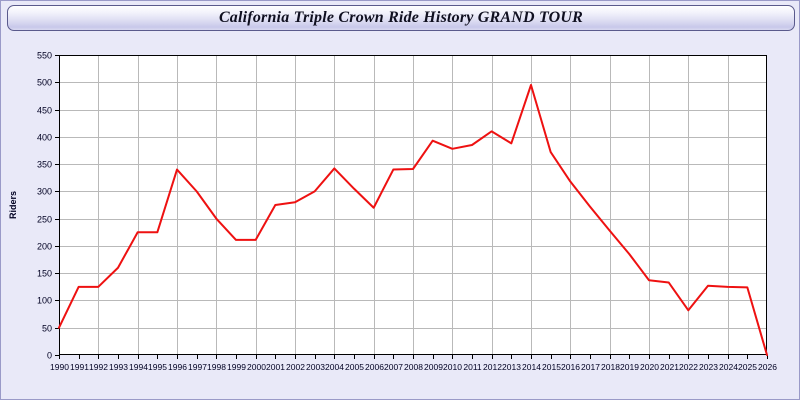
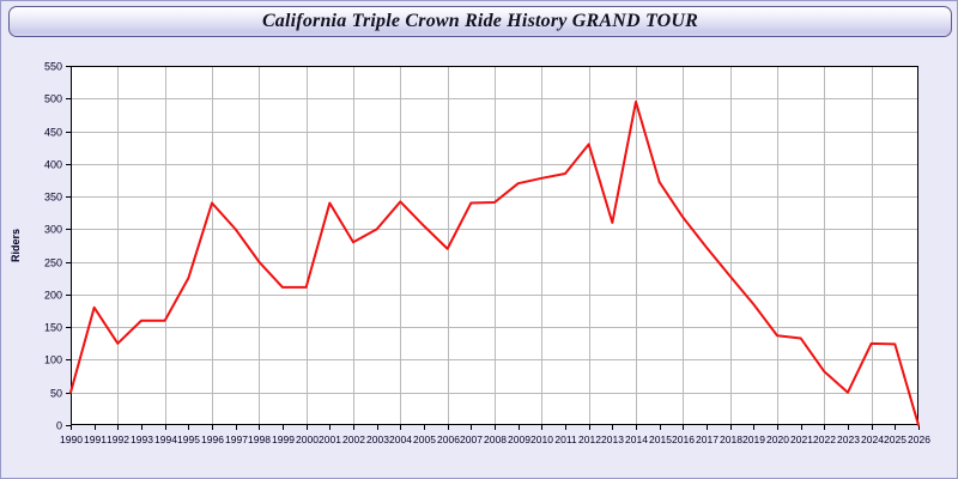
1991: 120 -> 180
1994: 220 -> 160
2001: 280 -> 340
2009: 390 -> 370
2012: 410 -> 430
2013: 390 -> 310
2023: 130 -> 50
